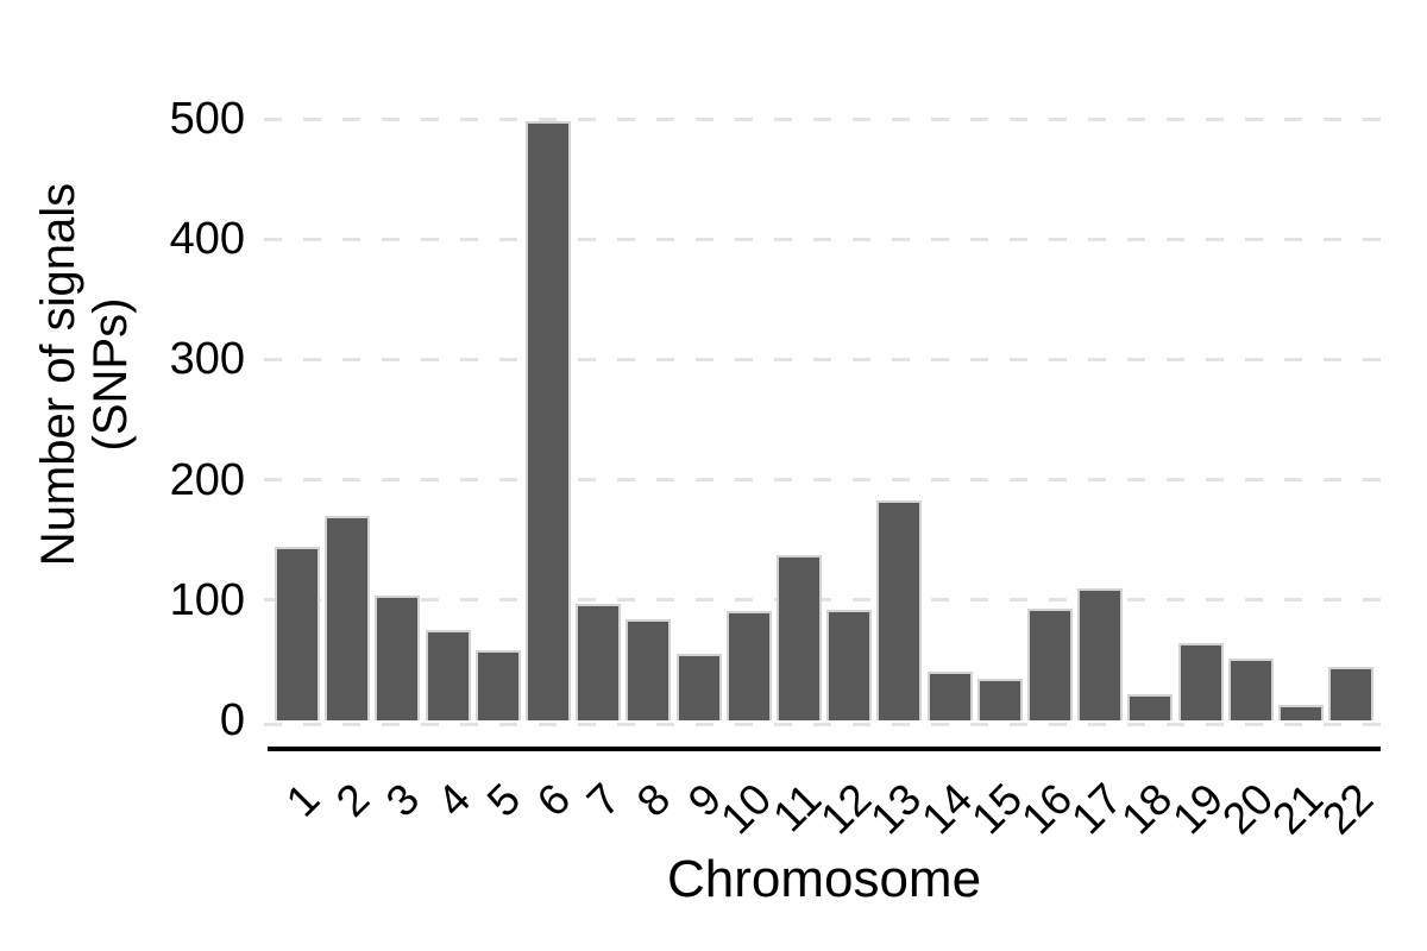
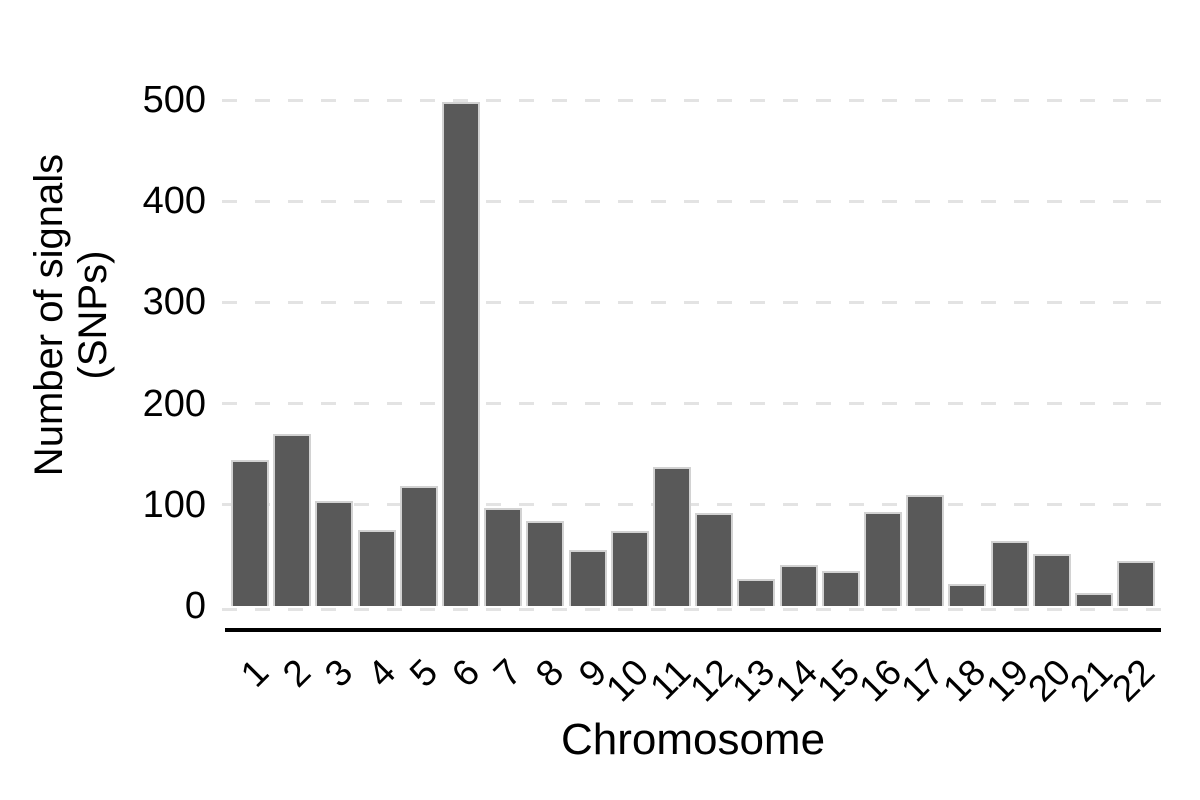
5: 58 -> 119
10: 91 -> 74
13: 183 -> 27
